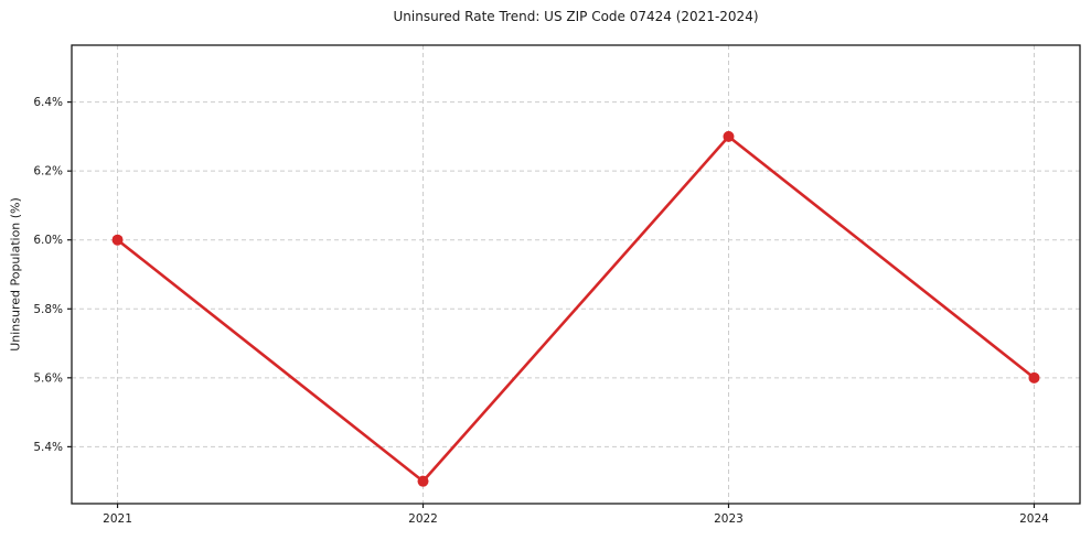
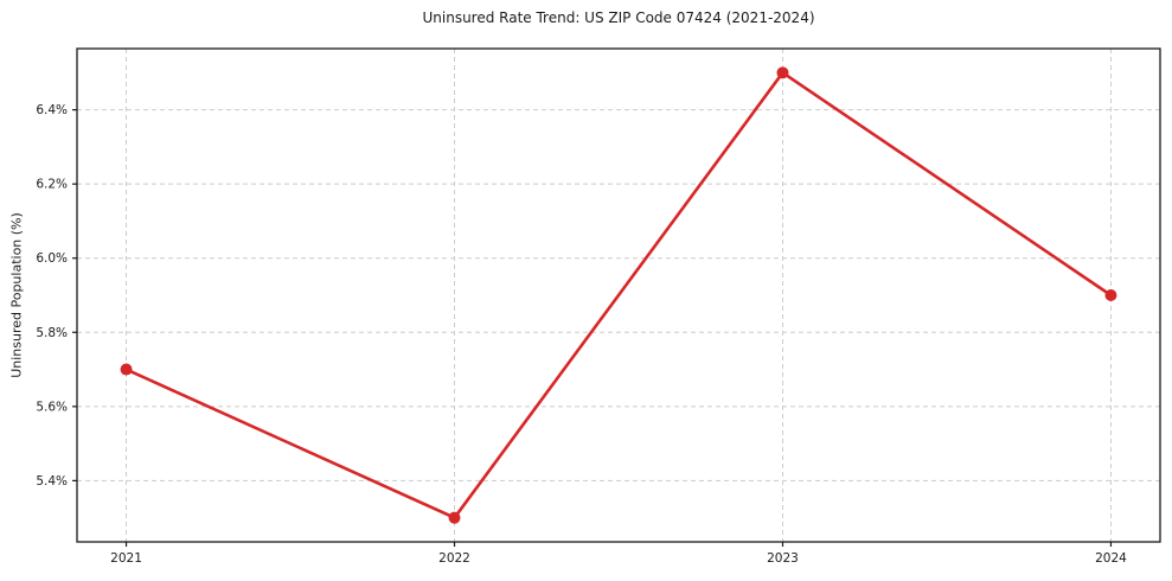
2021: 6.0% -> 5.7%
2023: 6.3% -> 6.5%
2024: 5.6% -> 5.9%
